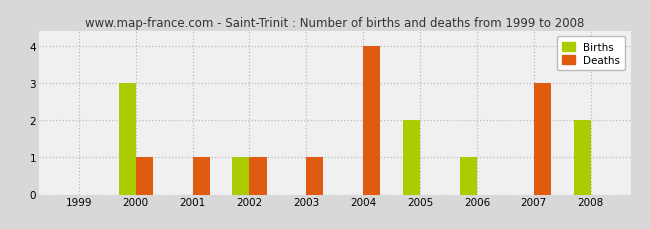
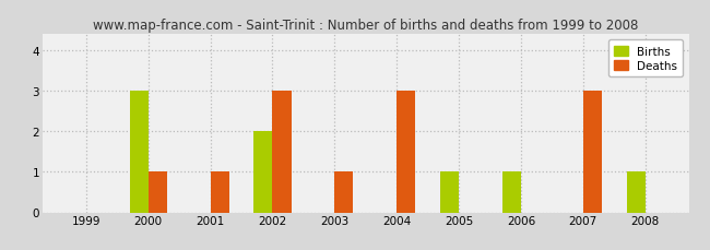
Births/2002: 1 -> 2
Deaths/2002: 1 -> 3
Deaths/2004: 4 -> 3
Births/2005: 2 -> 1
Births/2008: 2 -> 1
